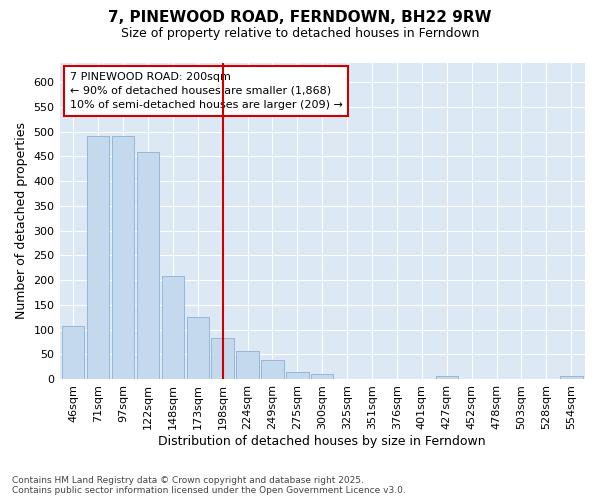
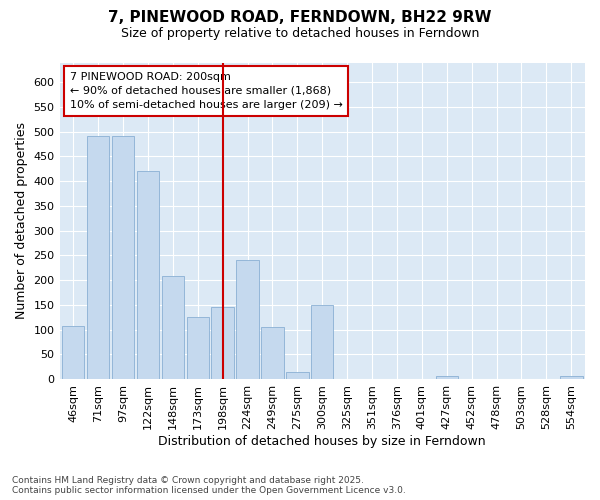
122sqm: 460 -> 420
198sqm: 82 -> 145
224sqm: 57 -> 240
249sqm: 38 -> 105
300sqm: 11 -> 150
